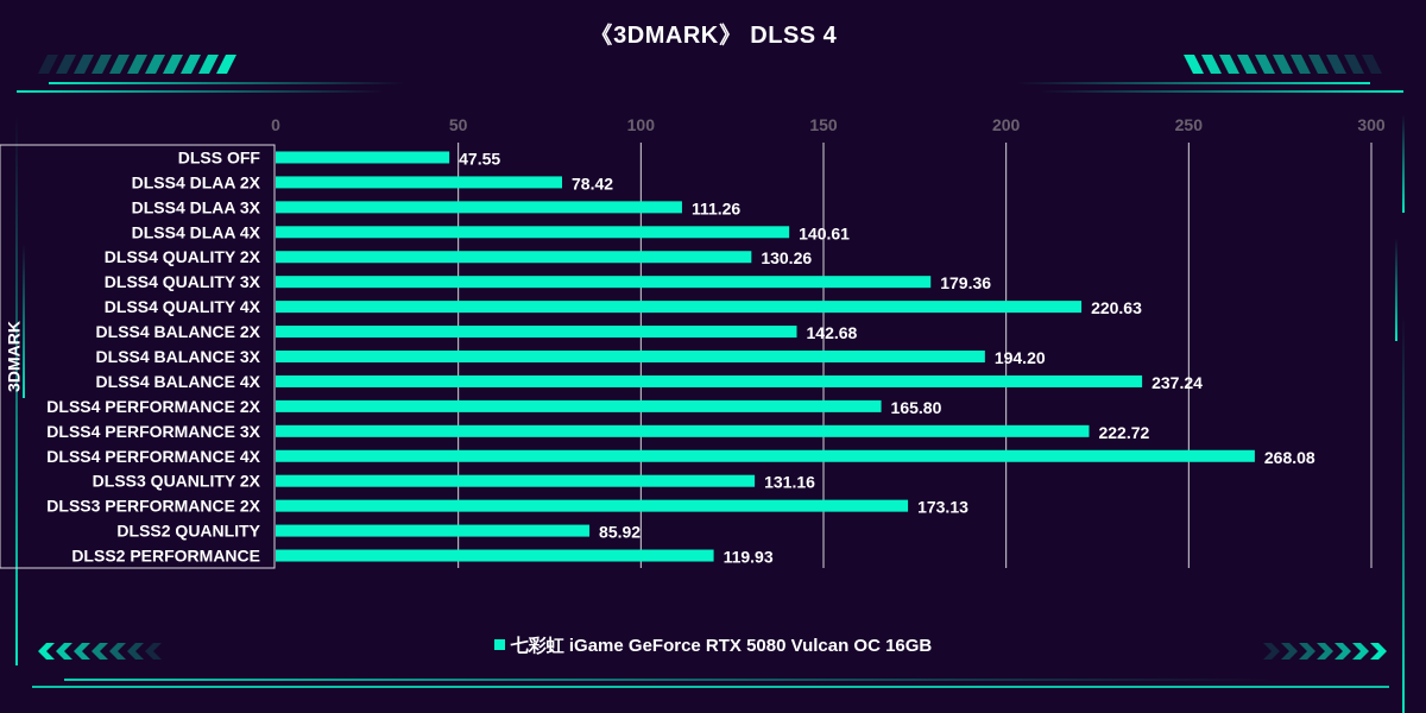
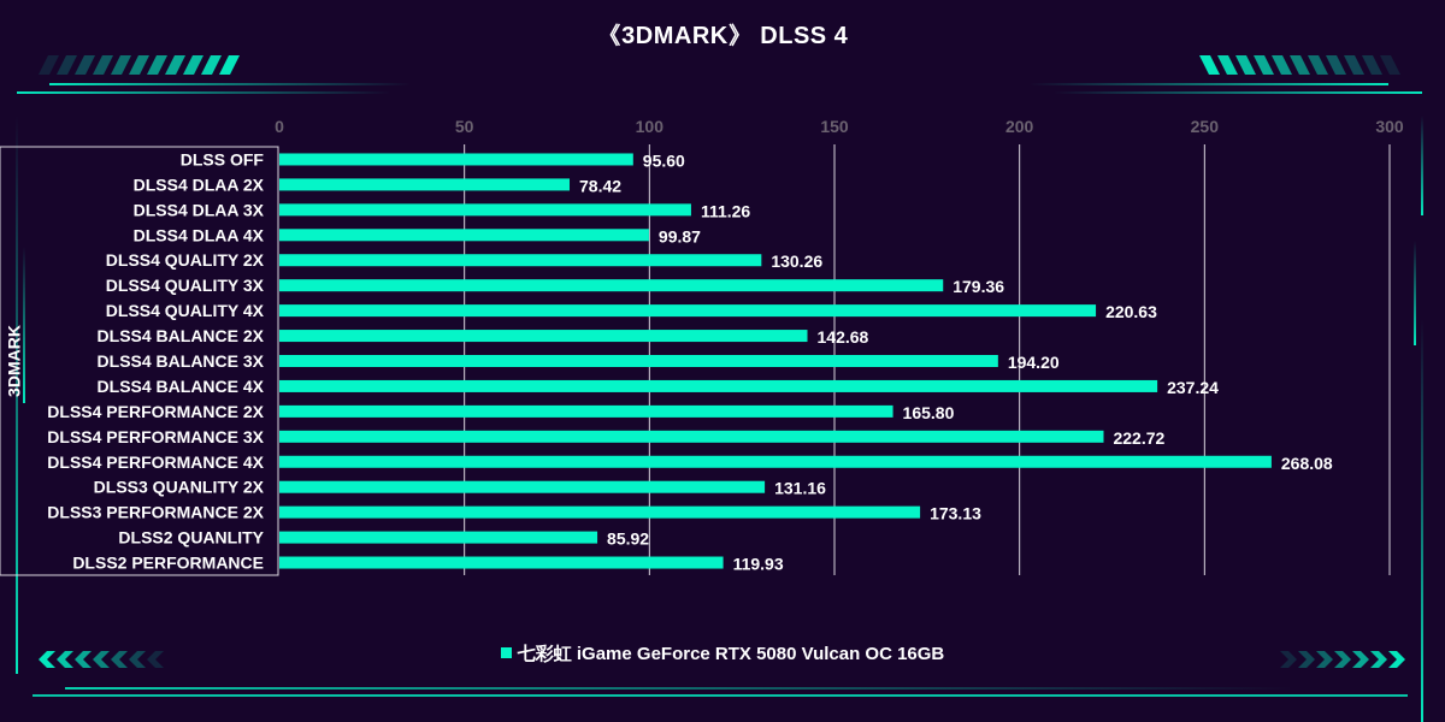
DLSS OFF: 47.55 -> 95.60
DLSS4 DLAA 4X: 140.61 -> 99.87
